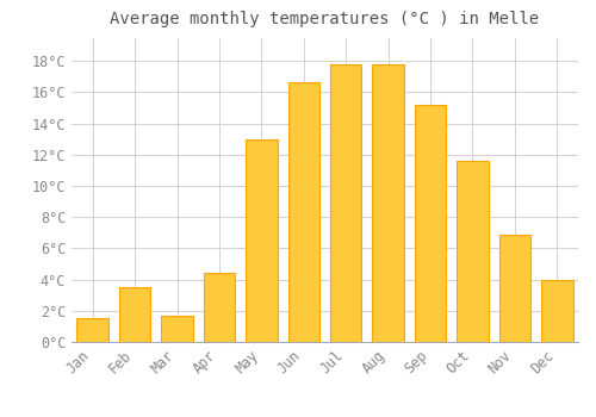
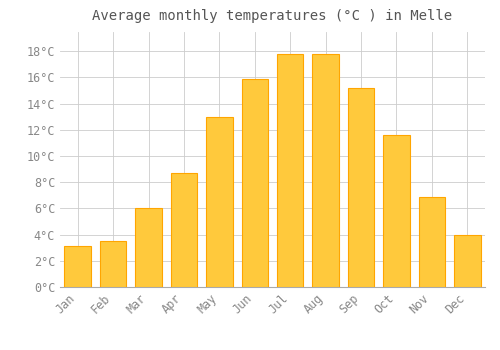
Jan: 1.5°C -> 3.1°C
Mar: 1.7°C -> 6.0°C
Apr: 4.4°C -> 8.7°C
Jun: 16.6°C -> 15.9°C
